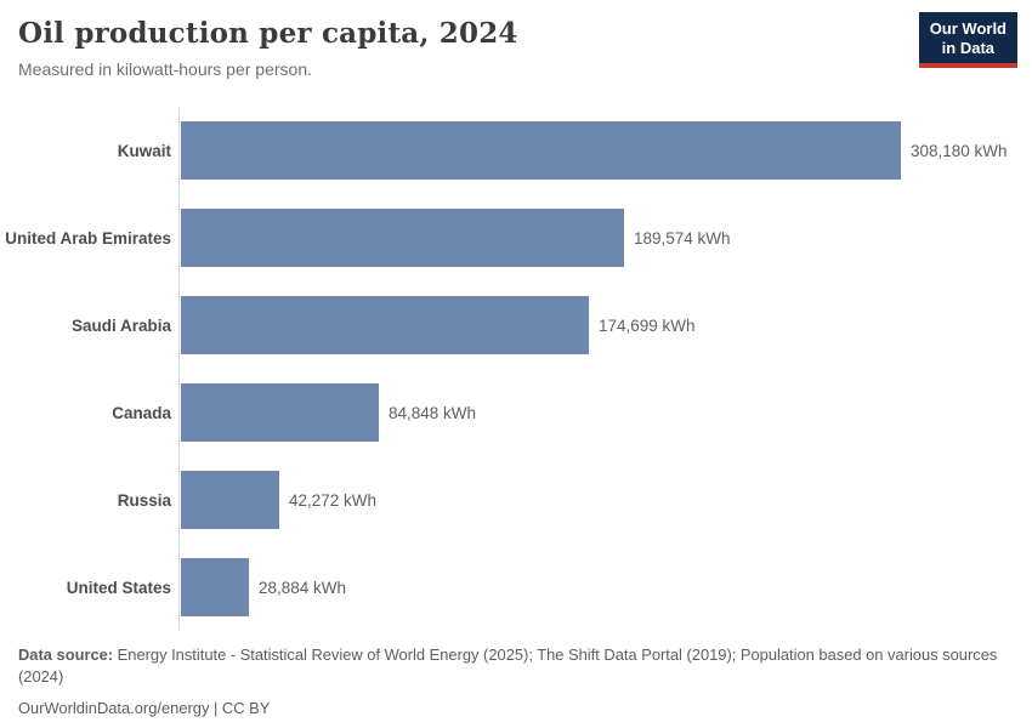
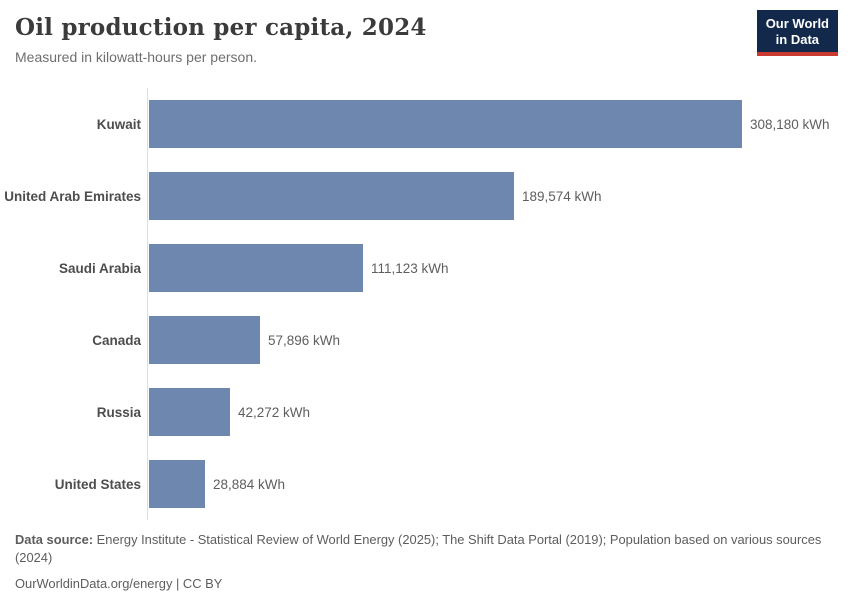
Saudi Arabia: 174,699 -> 111,123
Canada: 84,848 -> 57,896
